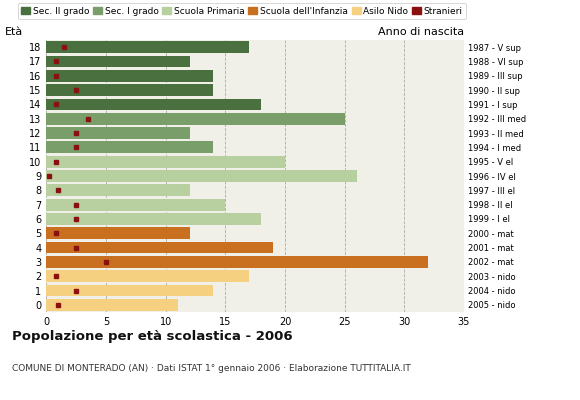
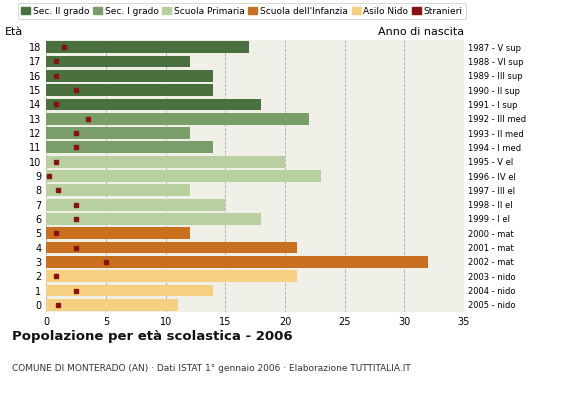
13: 25 -> 22
9: 26 -> 23
4: 19 -> 21
2: 17 -> 21
